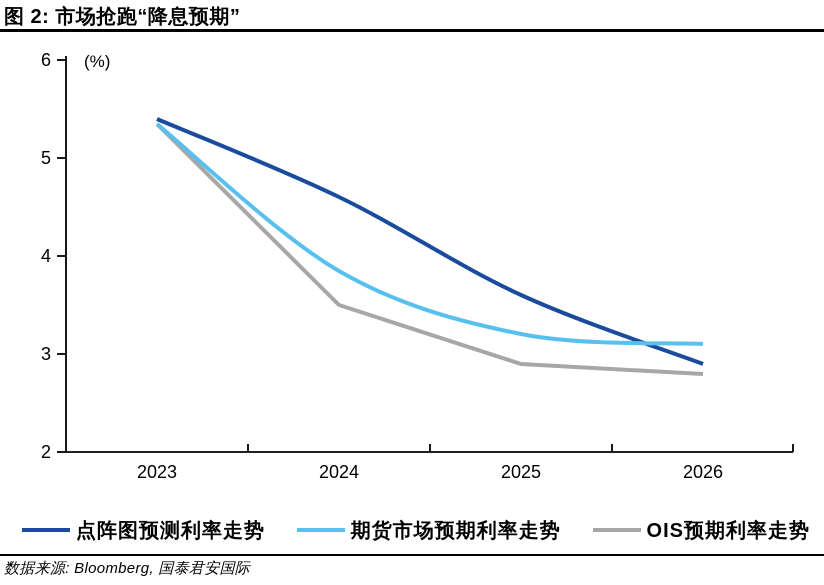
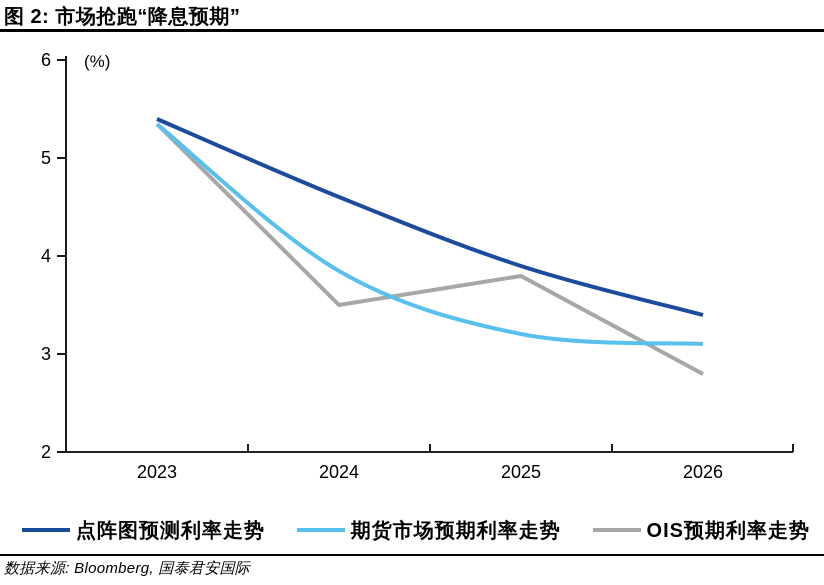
点阵图预测利率走势/2025: 3.6 -> 3.9
OIS预期利率走势/2025: 2.9 -> 3.8
点阵图预测利率走势/2026: 2.9 -> 3.4
